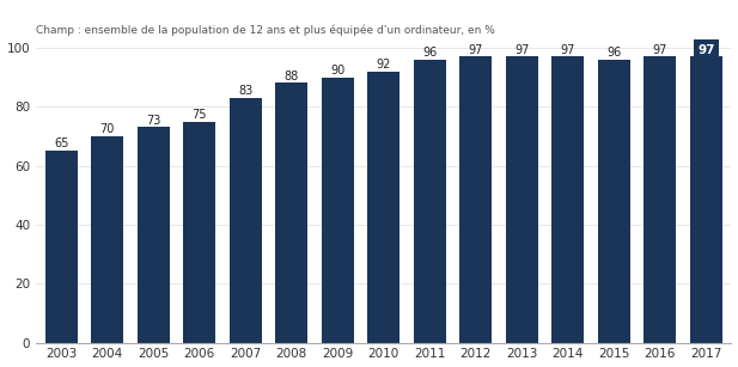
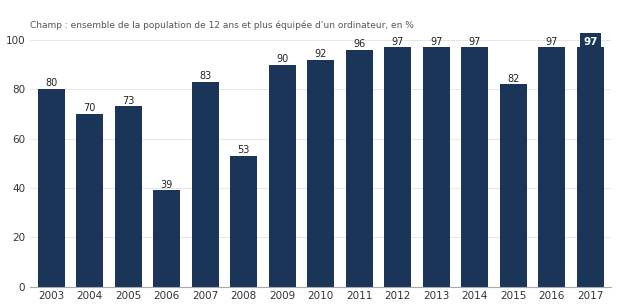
2003: 65 -> 80
2006: 75 -> 39
2008: 88 -> 53
2015: 96 -> 82
